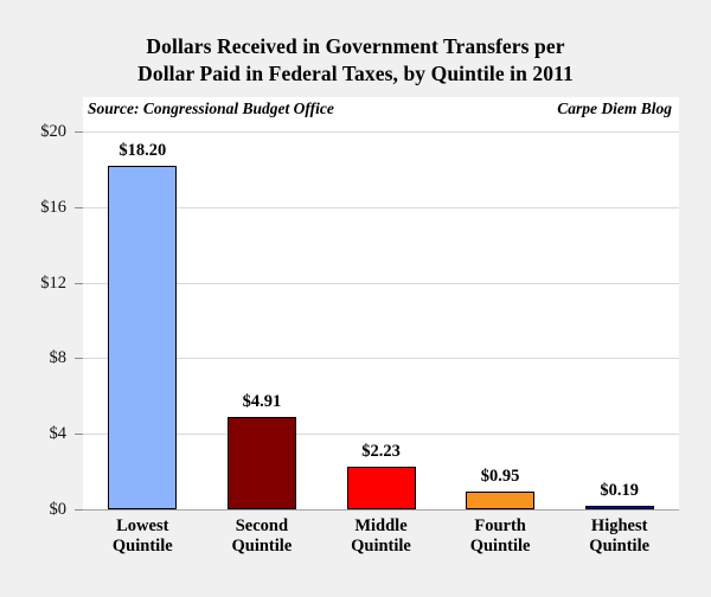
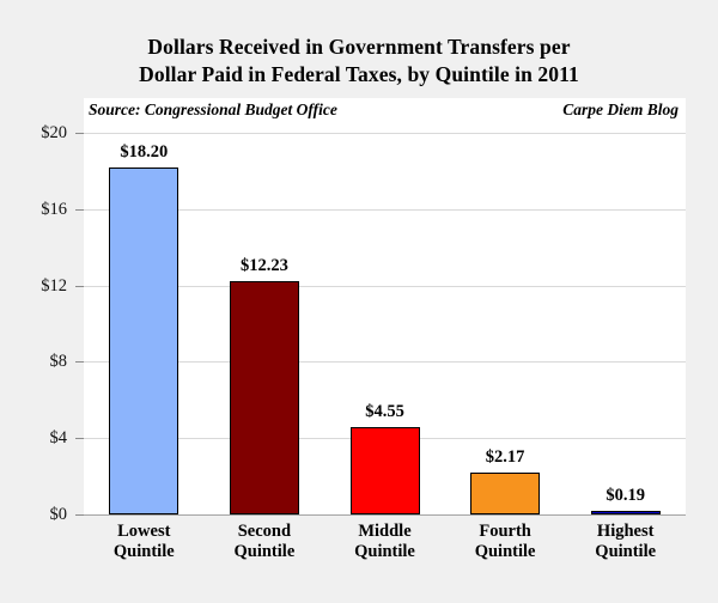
Second Quintile: $4.91 -> $12.23
Middle Quintile: $2.23 -> $4.55
Fourth Quintile: $0.95 -> $2.17
